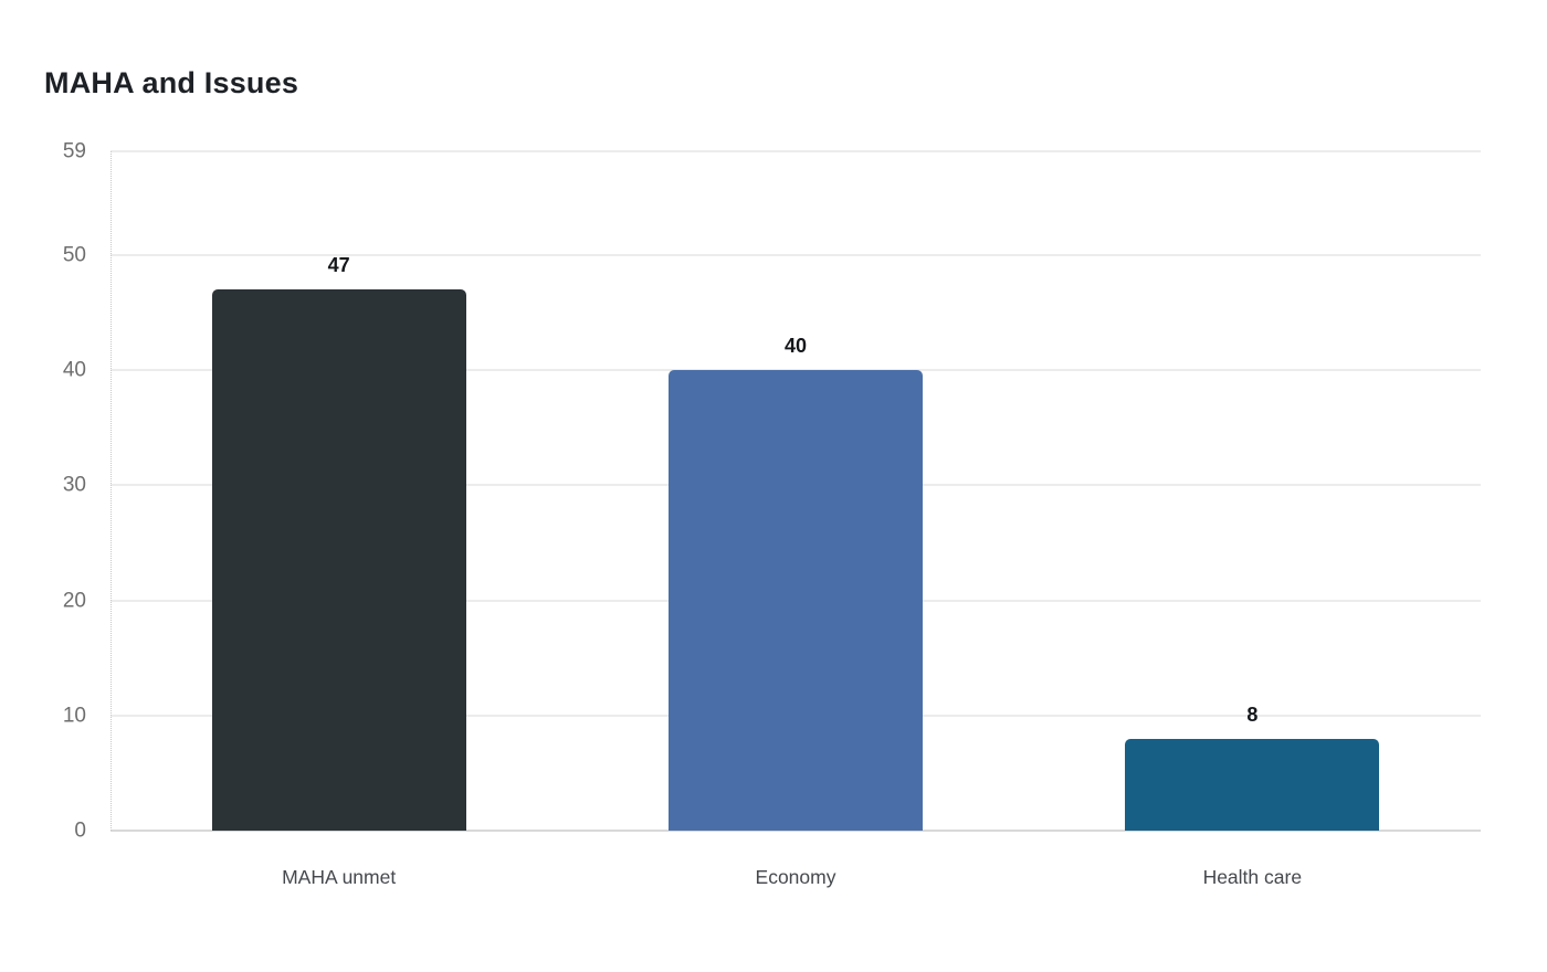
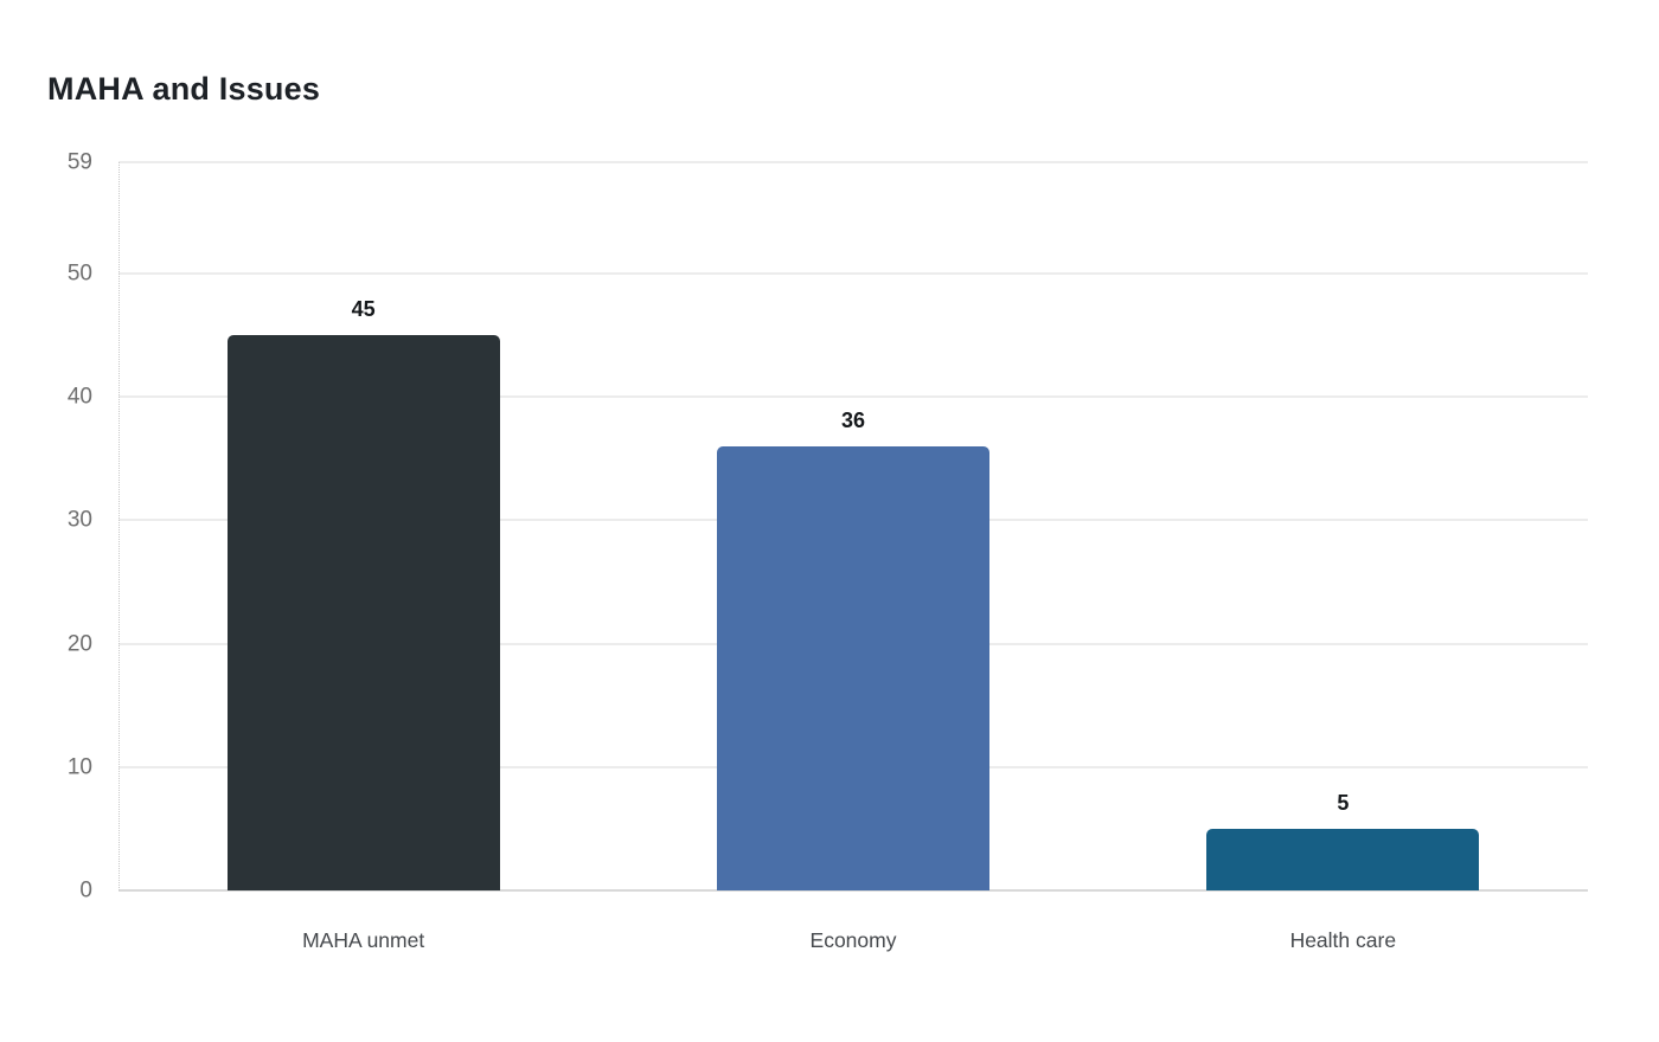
MAHA unmet: 47 -> 45
Economy: 40 -> 36
Health care: 8 -> 5
